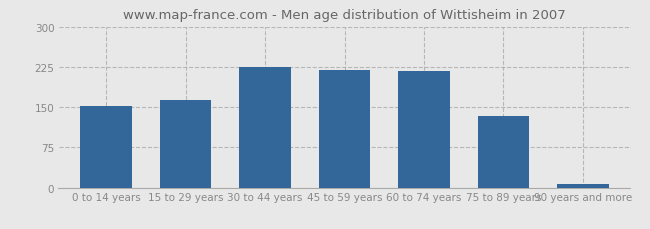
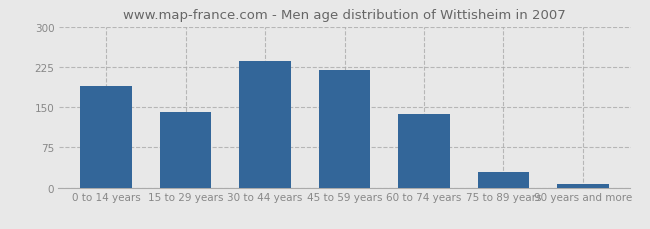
0 to 14 years: 152 -> 190
15 to 29 years: 164 -> 140
30 to 44 years: 224 -> 235
60 to 74 years: 218 -> 138
75 to 89 years: 134 -> 30
